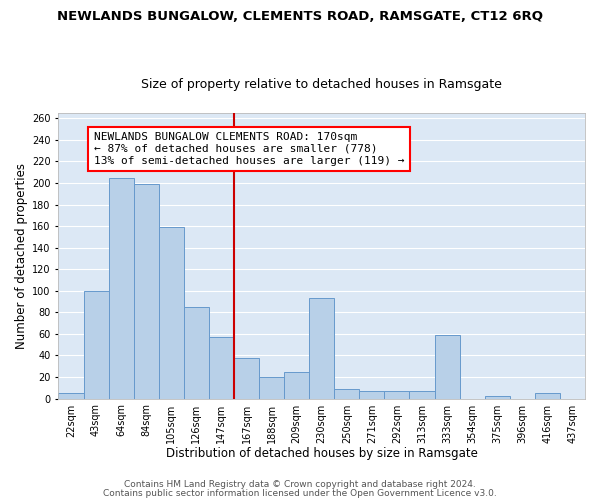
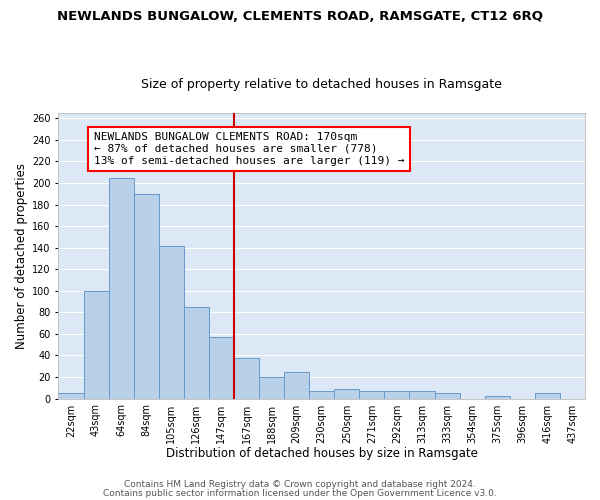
84sqm: 199 -> 190
105sqm: 159 -> 142
230sqm: 93 -> 7
333sqm: 59 -> 5
